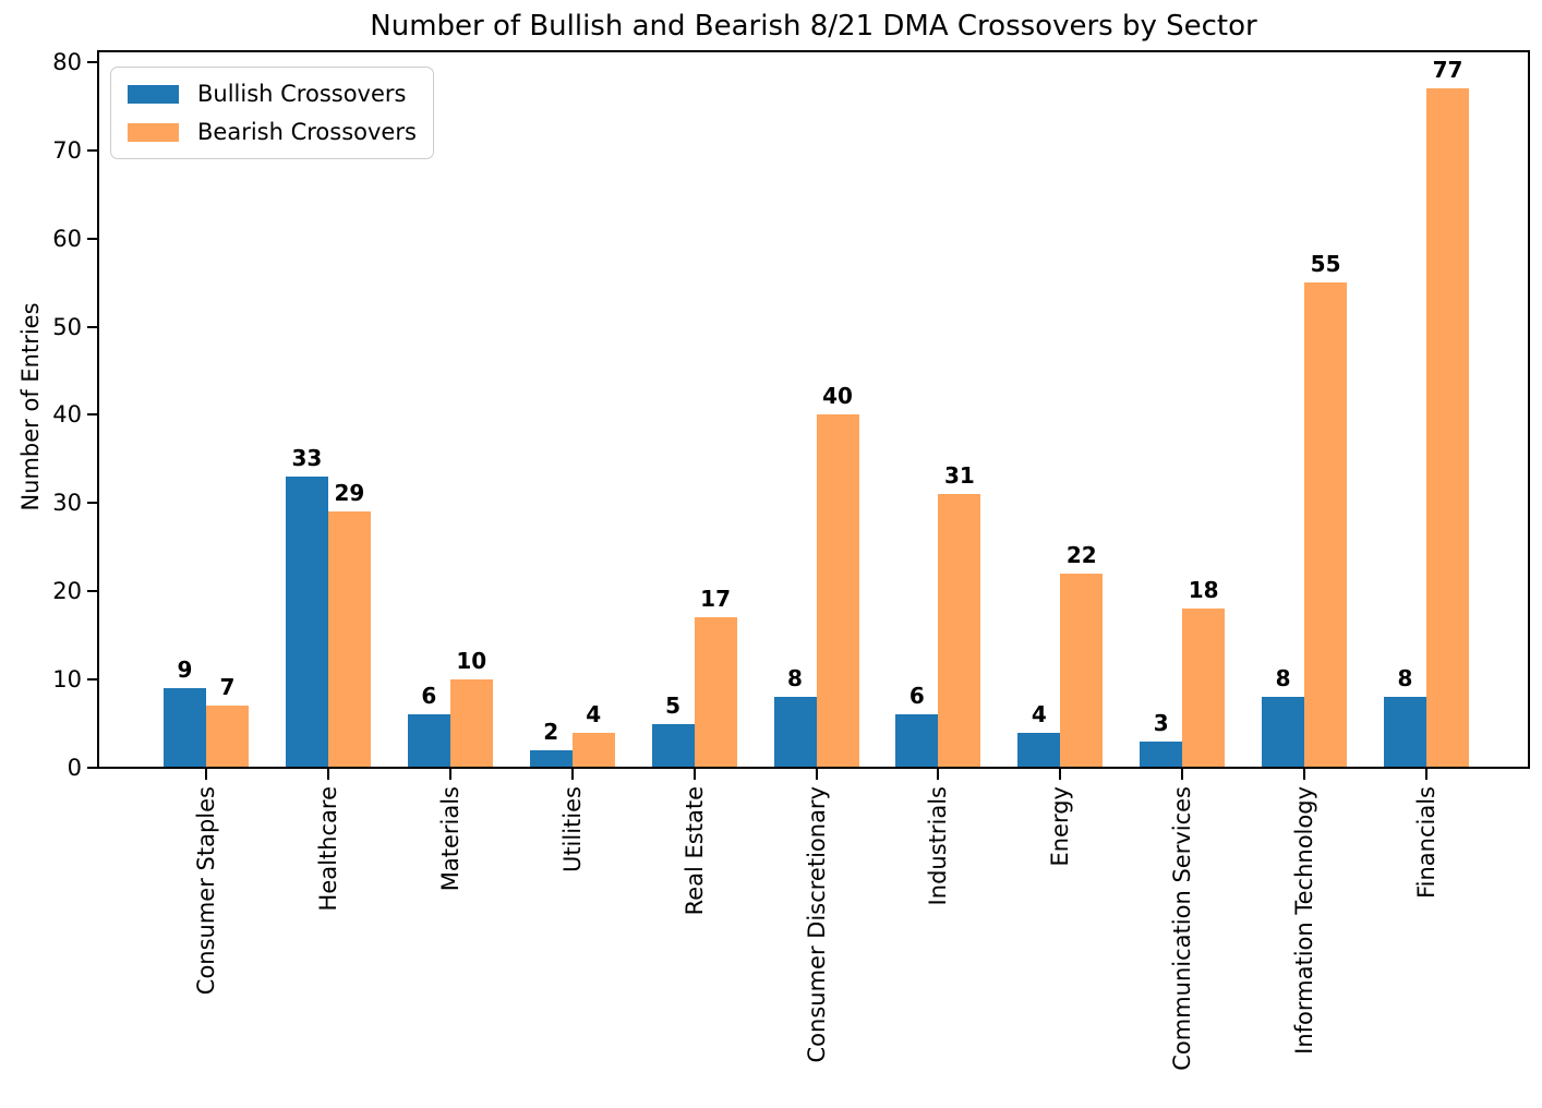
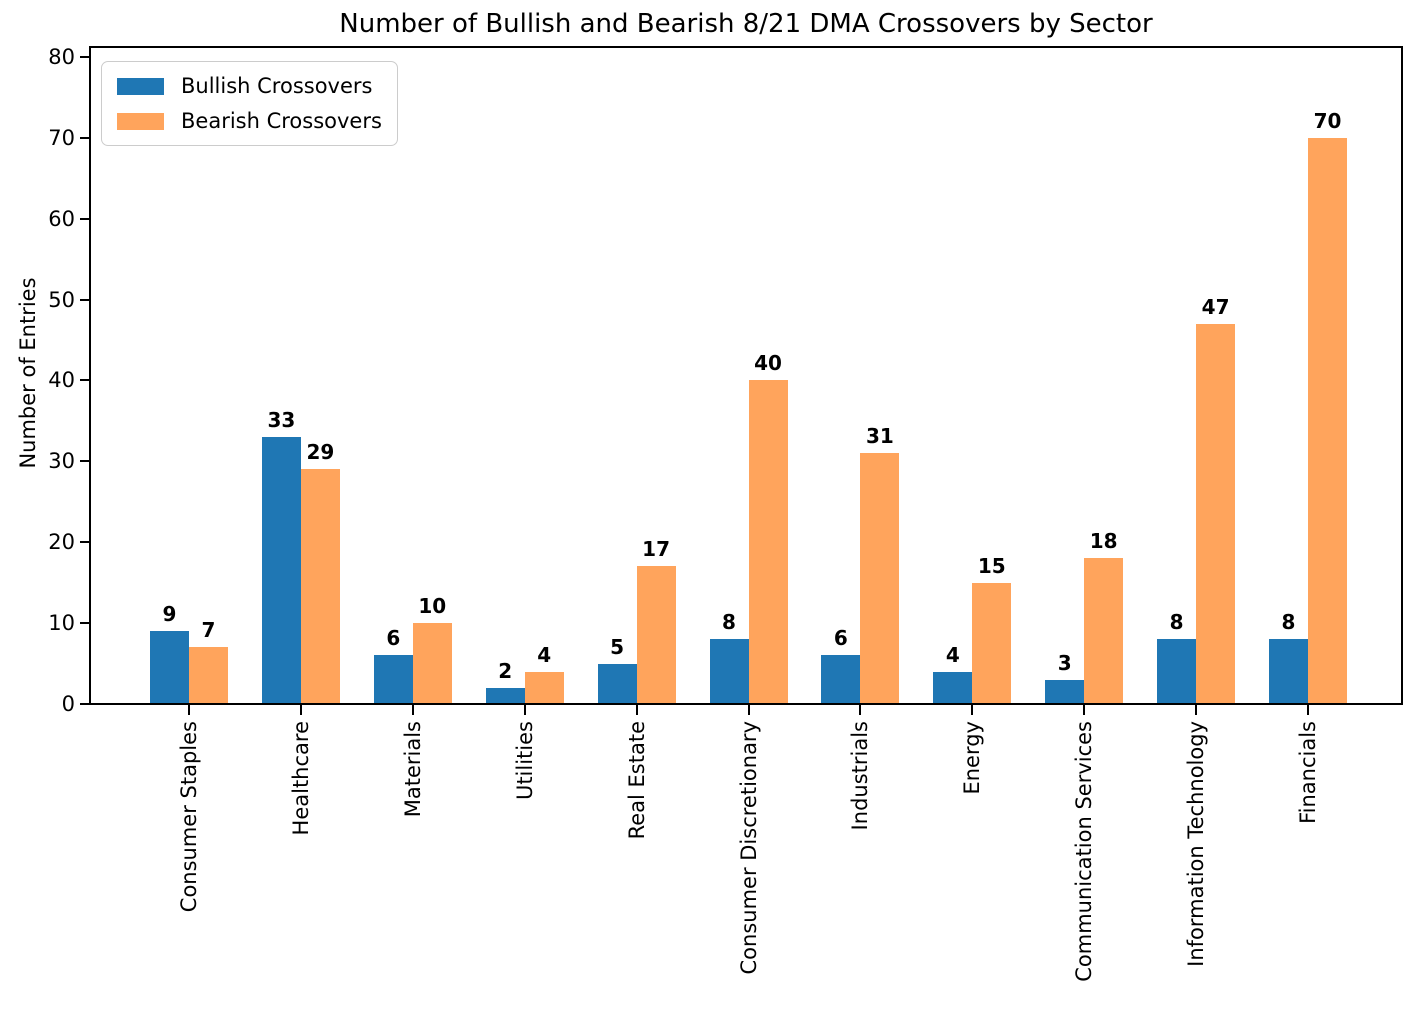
Bearish Crossovers/Energy: 22 -> 15
Bearish Crossovers/Information Technology: 55 -> 47
Bearish Crossovers/Financials: 77 -> 70
